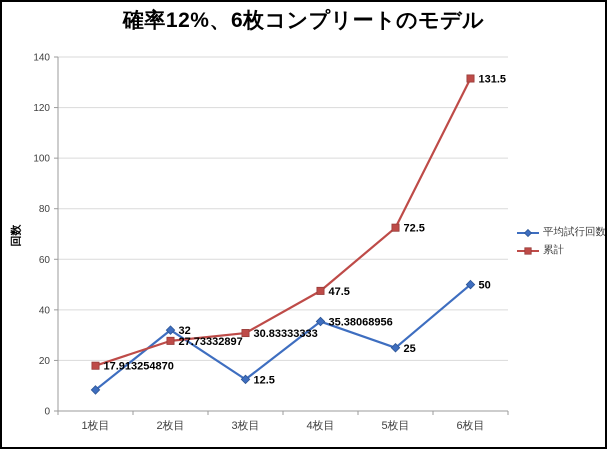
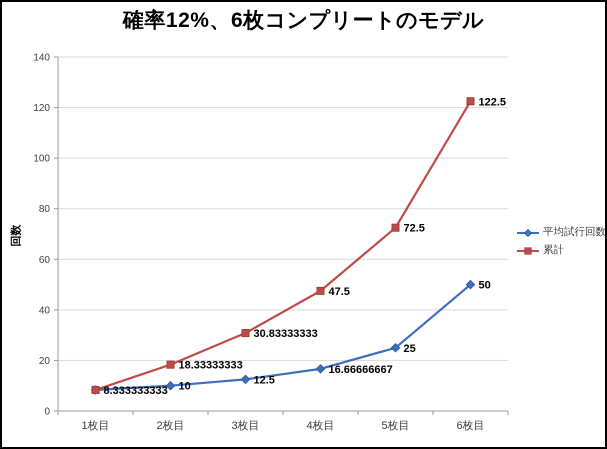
累計/1枚目: 17.913254870 -> 8.333333333
平均試行回数/2枚目: 32 -> 10
累計/2枚目: 27.73332897 -> 18.33333333
平均試行回数/4枚目: 35.38068956 -> 16.66666667
累計/6枚目: 131.5 -> 122.5
